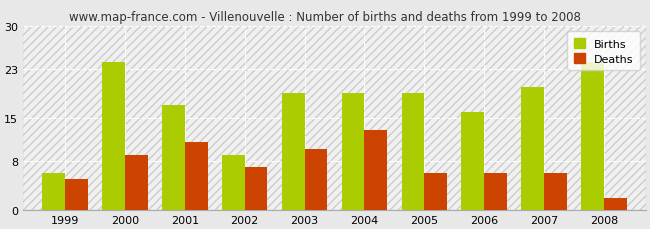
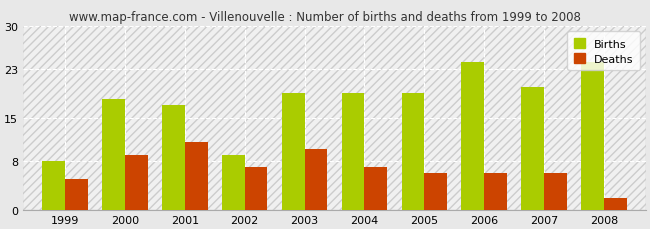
Births/1999: 6 -> 8
Births/2000: 24 -> 18
Deaths/2004: 13 -> 7
Births/2006: 16 -> 24
